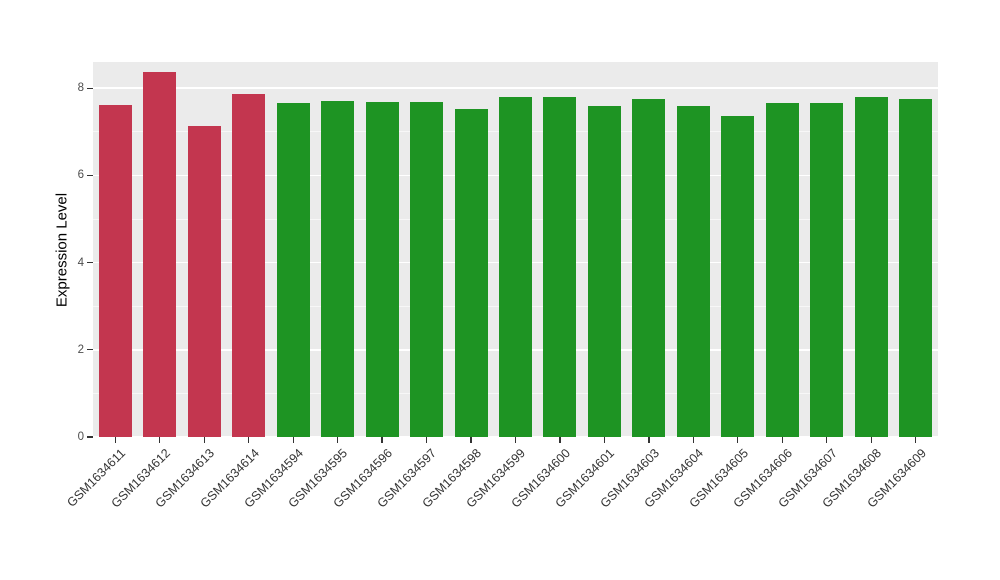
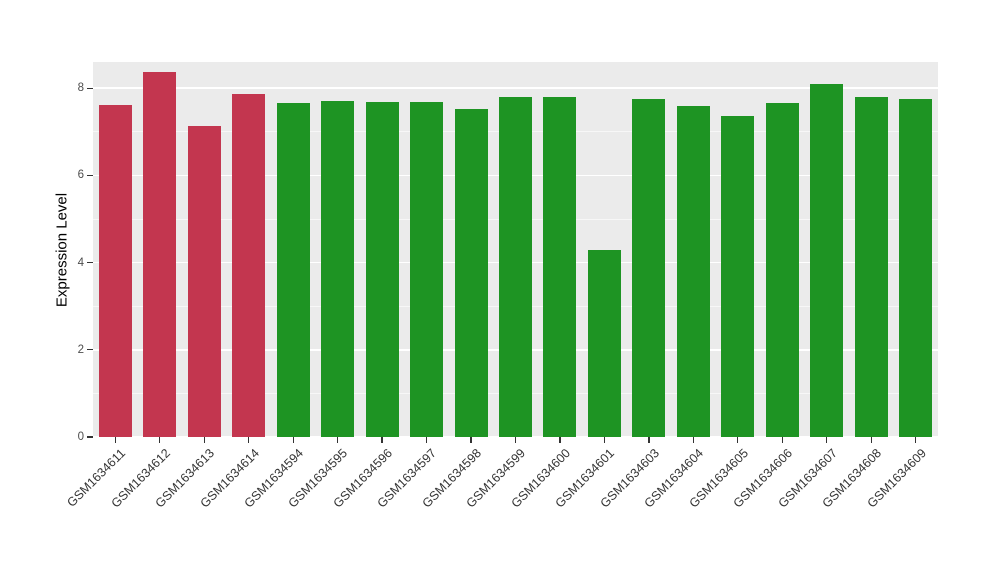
GSM1634601: 7.6 -> 4.3
GSM1634607: 7.7 -> 8.1
